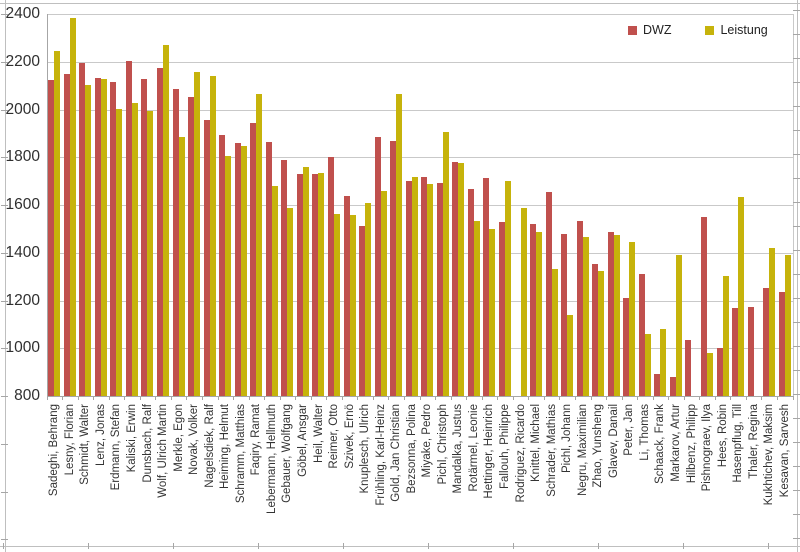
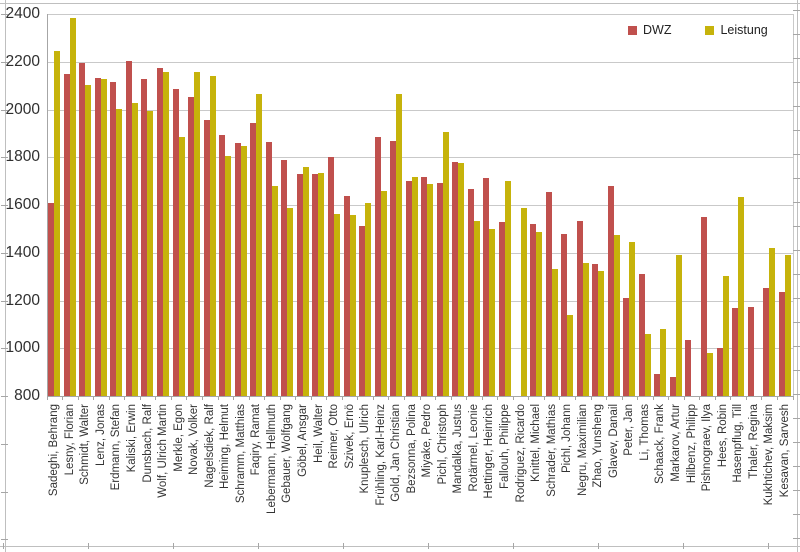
DWZ/Sadeghi, Behrang: 2120 -> 1610
Leistung/Wolf, Ulrich Martin: 2270 -> 2160
Leistung/Negru, Maximilian: 1460 -> 1360
DWZ/Glavev, Danail: 1490 -> 1680
